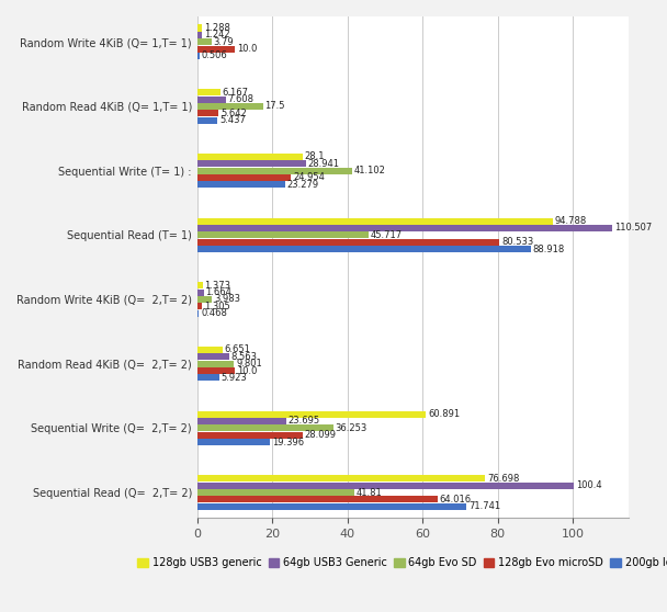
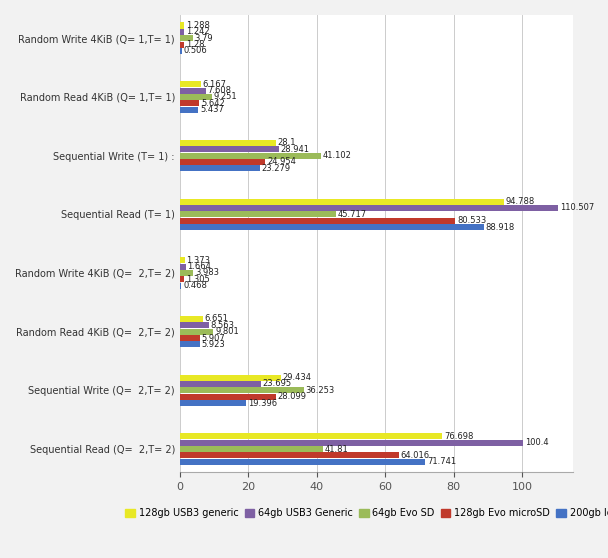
128gb Evo microSD/Random Write 4KiB (Q= 1,T= 1): 10.0 -> 1.3
64gb Evo SD/Random Read 4KiB (Q= 1,T= 1): 17.5 -> 9.3
128gb Evo microSD/Random Read 4KiB (Q= 2,T= 2): 10.0 -> 5.9
128gb USB3 generic/Sequential Write (Q= 2,T= 2): 60.891 -> 29.434
